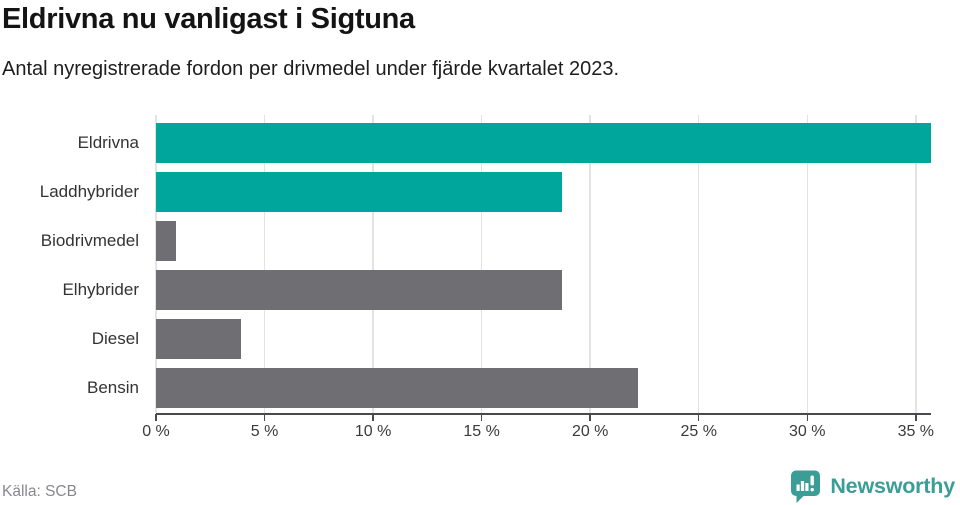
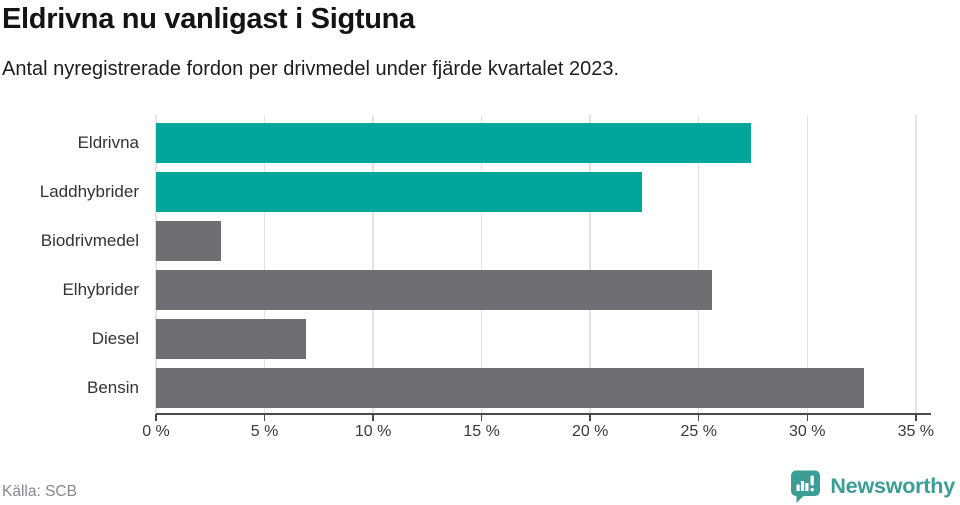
Eldrivna: 35.7% -> 27.4%
Laddhybrider: 18.7% -> 22.4%
Biodrivmedel: 0.9% -> 3.0%
Elhybrider: 18.7% -> 25.6%
Diesel: 3.9% -> 6.9%
Bensin: 22.2% -> 32.6%
